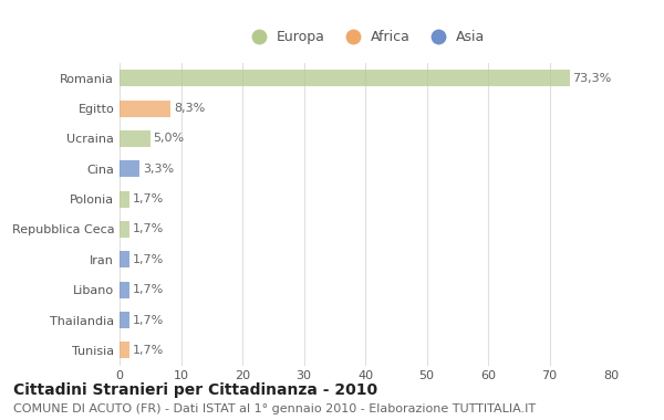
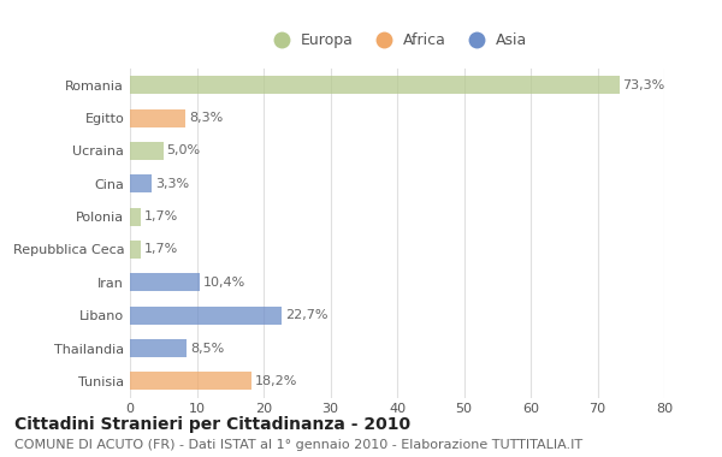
Iran: 1,7% -> 10,4%
Libano: 1,7% -> 22,7%
Thailandia: 1,7% -> 8,5%
Tunisia: 1,7% -> 18,2%
